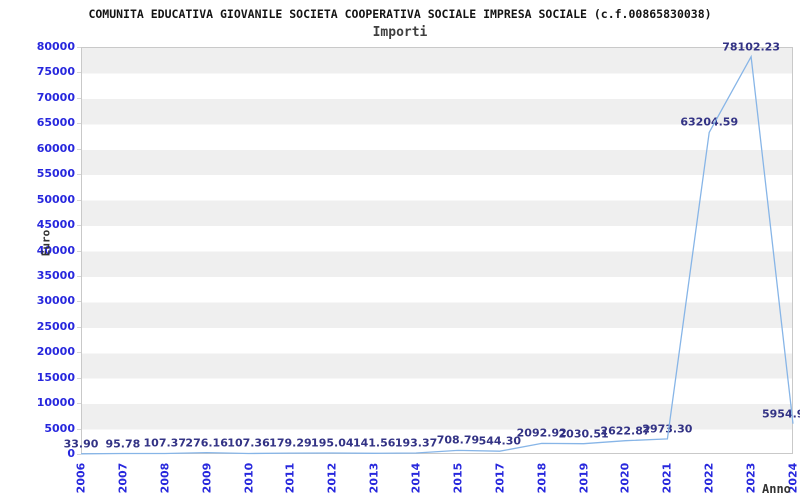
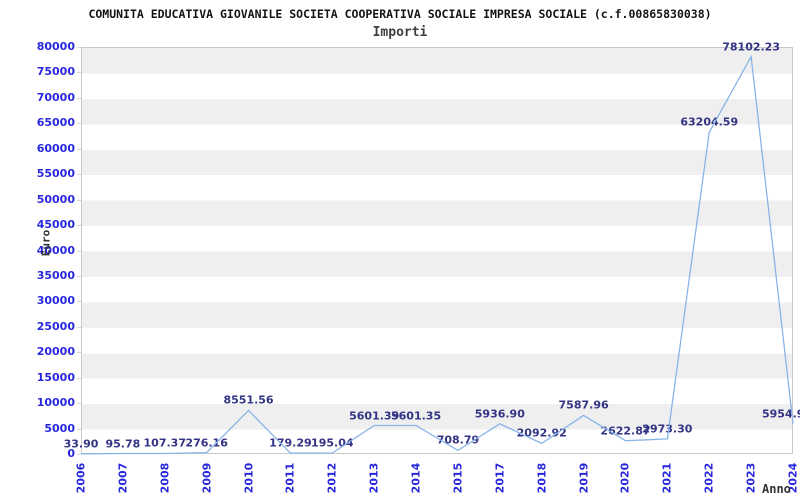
2010: 107.36 -> 8551.56
2013: 141.56 -> 5601.39
2014: 193.37 -> 5601.35
2017: 544.30 -> 5936.90
2019: 2030.51 -> 7587.96
